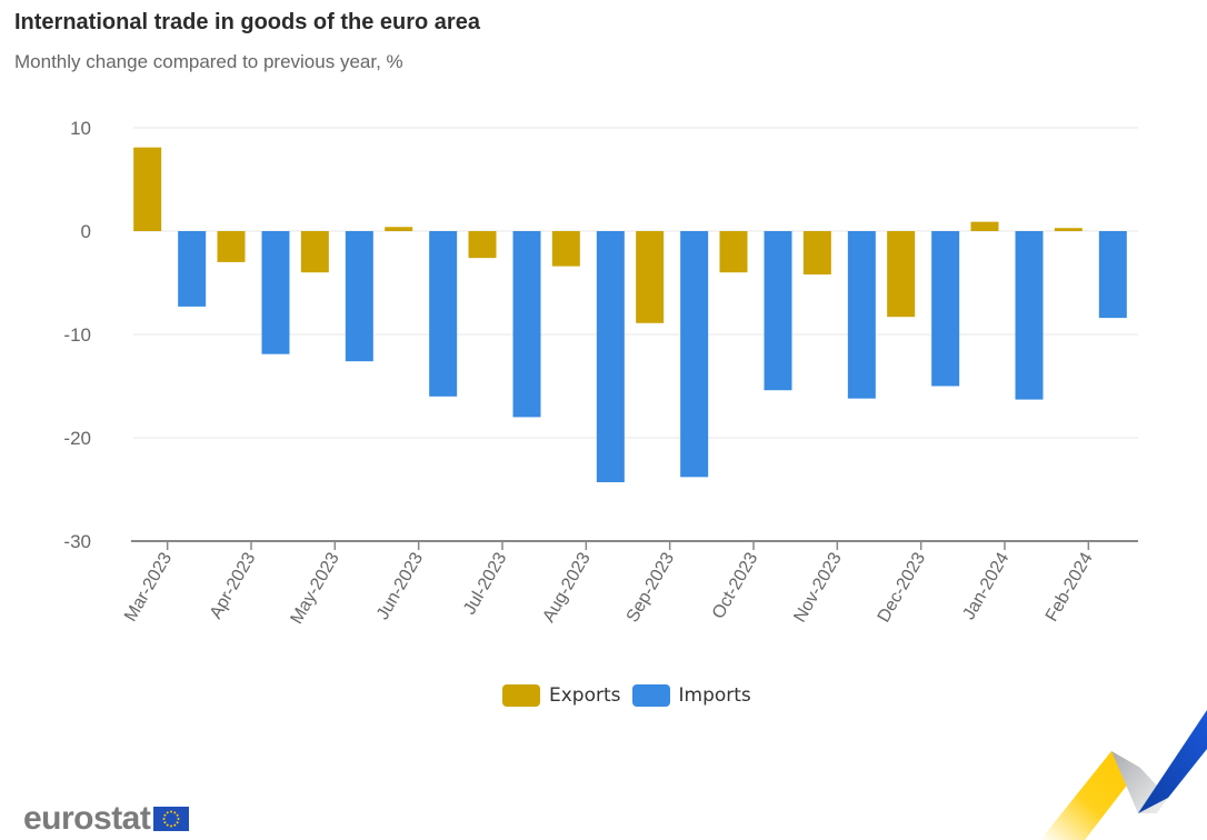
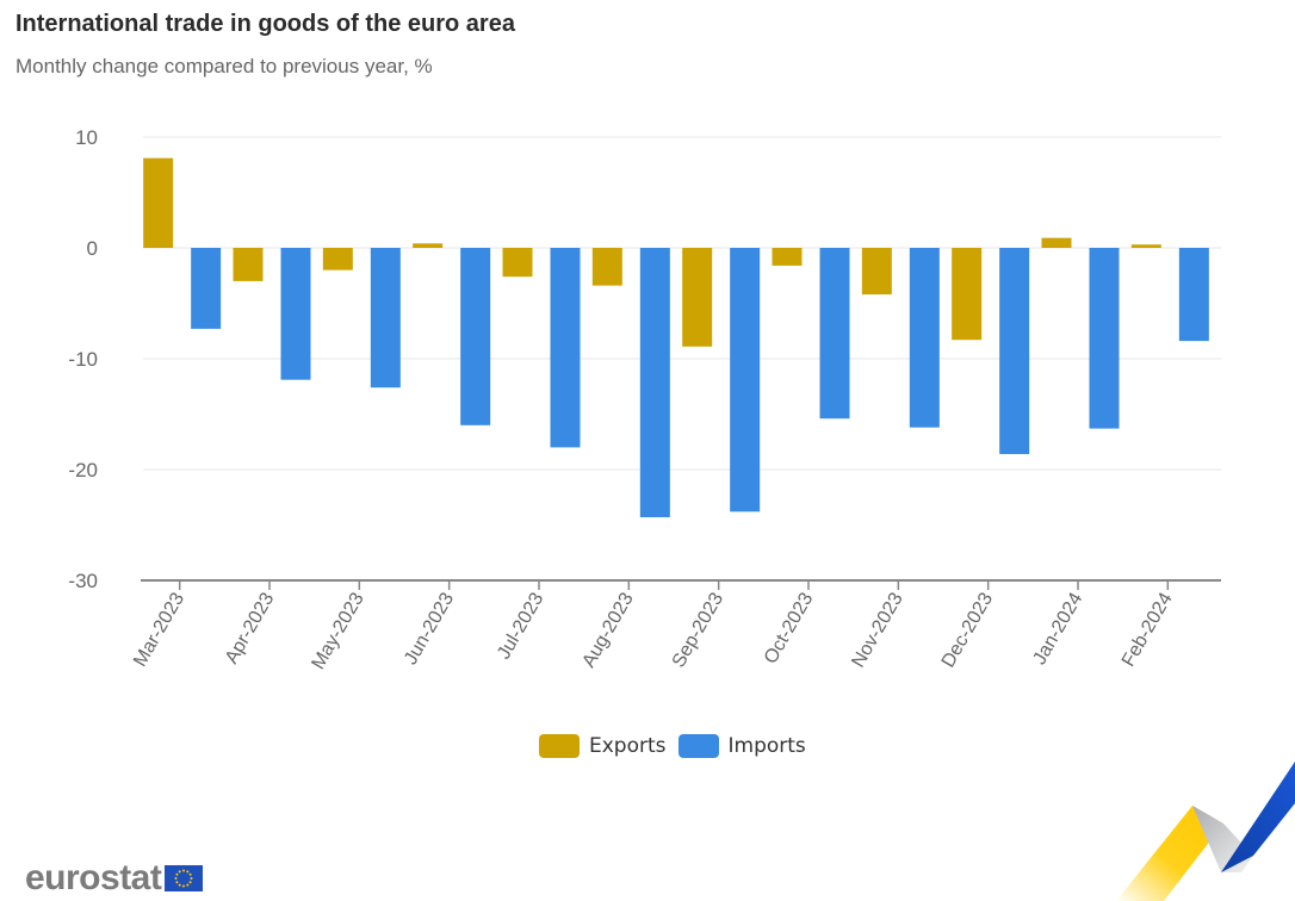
Exports/May-2023: -4 -> -2
Exports/Oct-2023: -4 -> -2
Imports/Dec-2023: -15 -> -19
